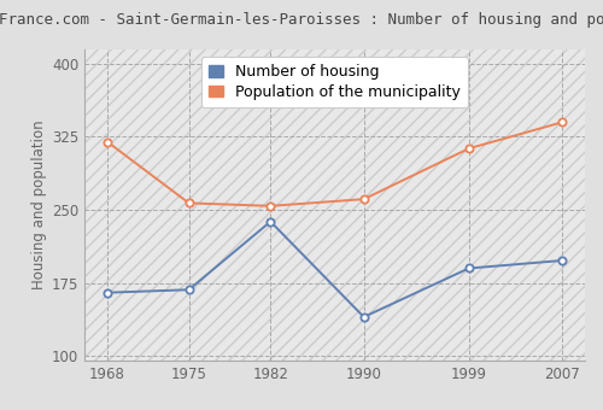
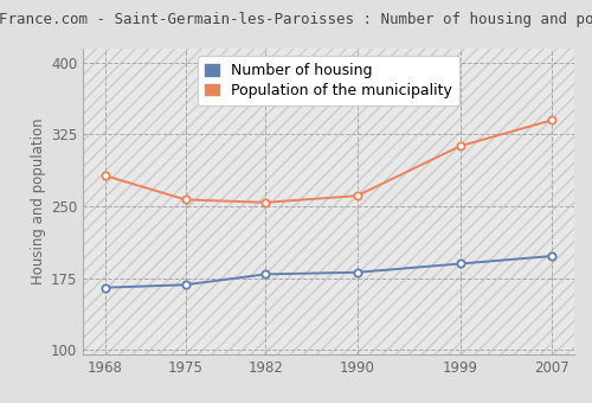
Population of the municipality/1968: 320 -> 282
Number of housing/1982: 238 -> 179
Number of housing/1990: 140 -> 181
